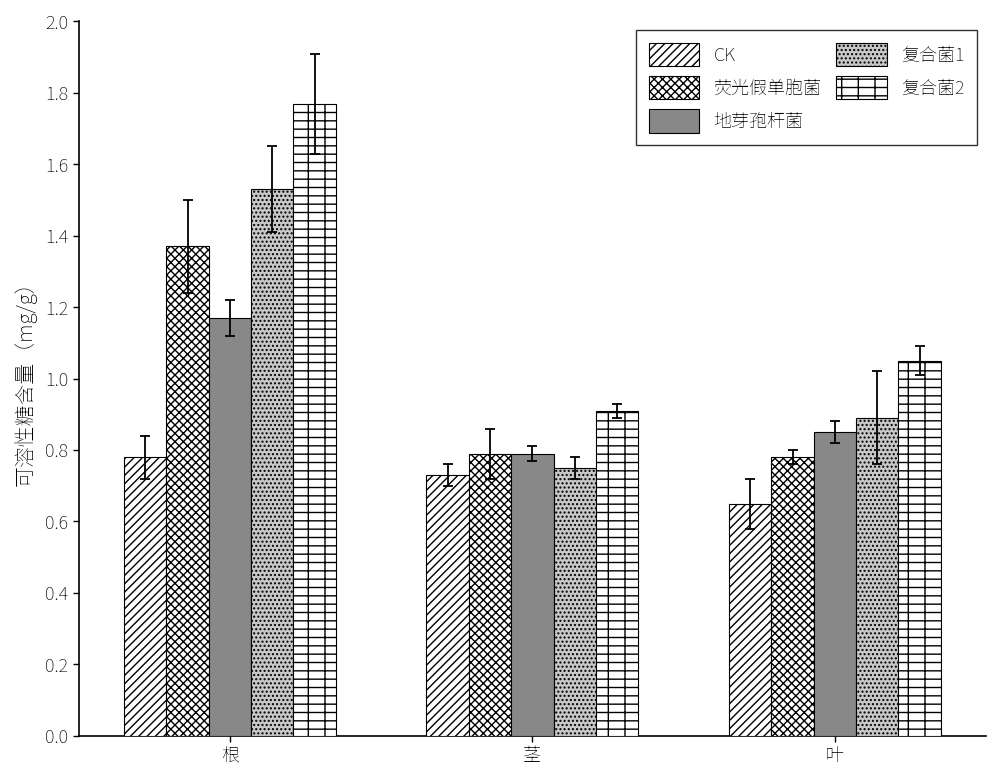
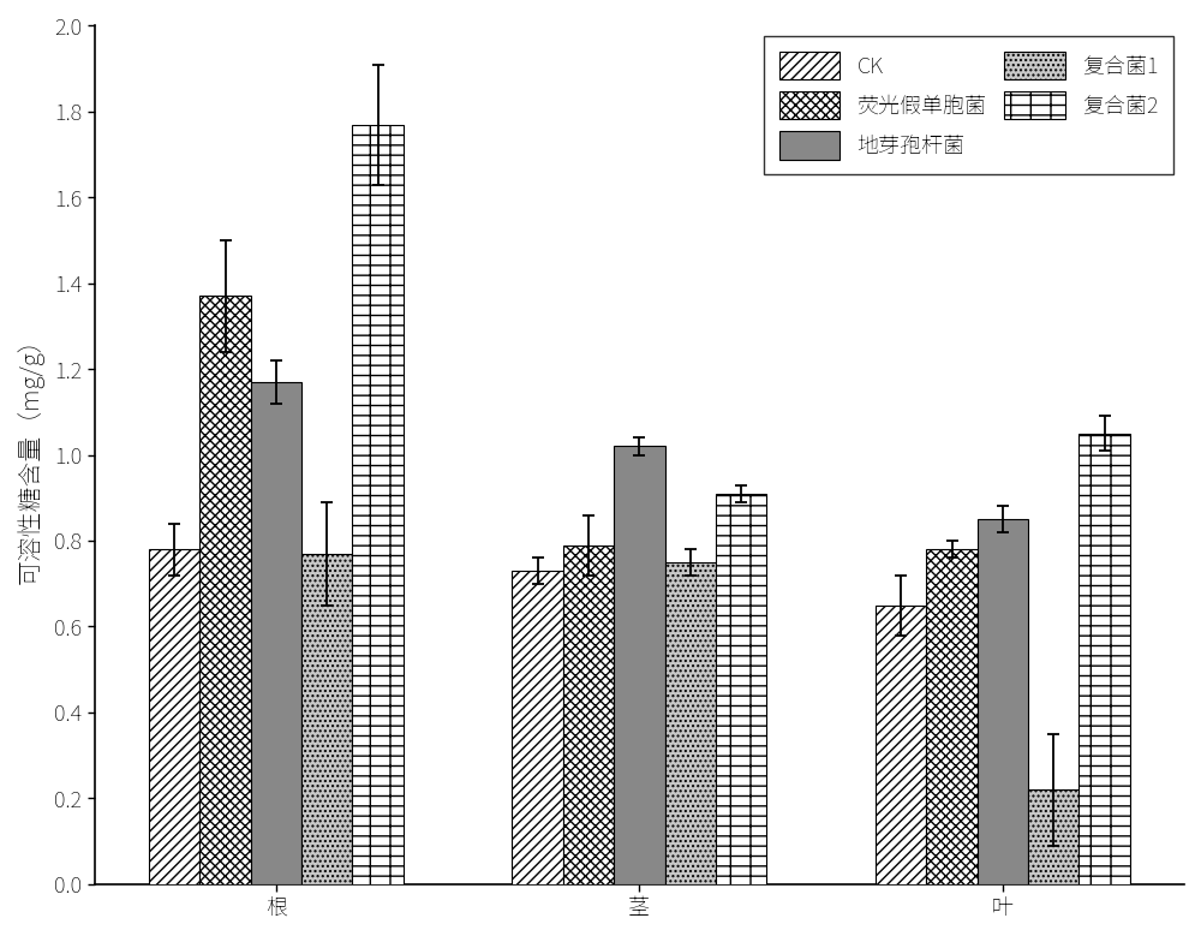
复合菌1/根: 1.53 -> 0.77
地芽孢杆菌/茎: 0.79 -> 1.02
复合菌1/叶: 0.89 -> 0.22
